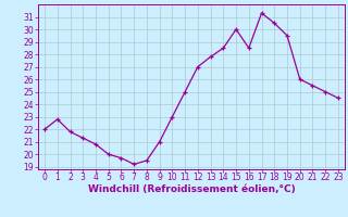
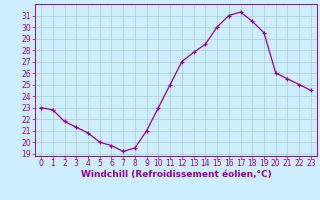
0: 22.0 -> 23.0
16: 28.5 -> 31.0
